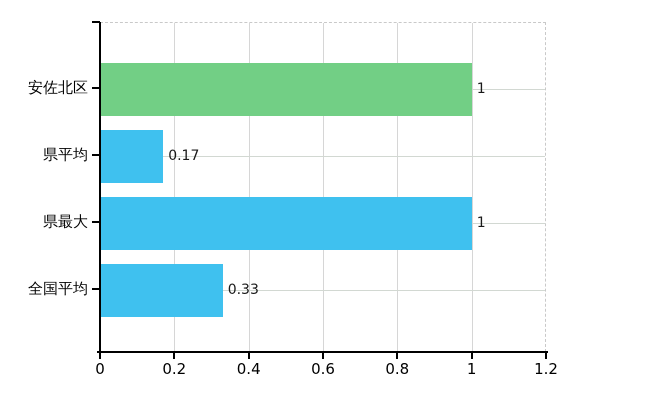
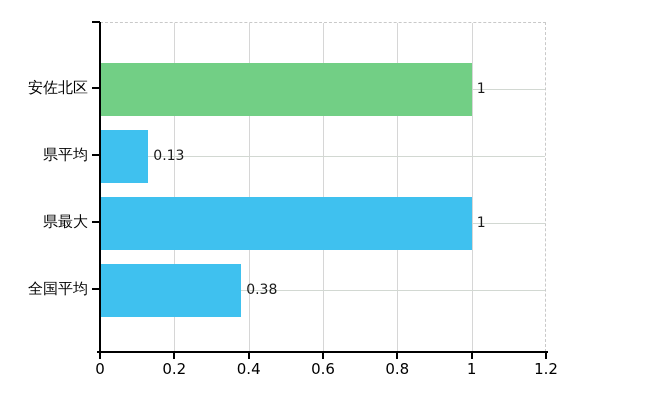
県平均: 0.17 -> 0.13
全国平均: 0.33 -> 0.38
